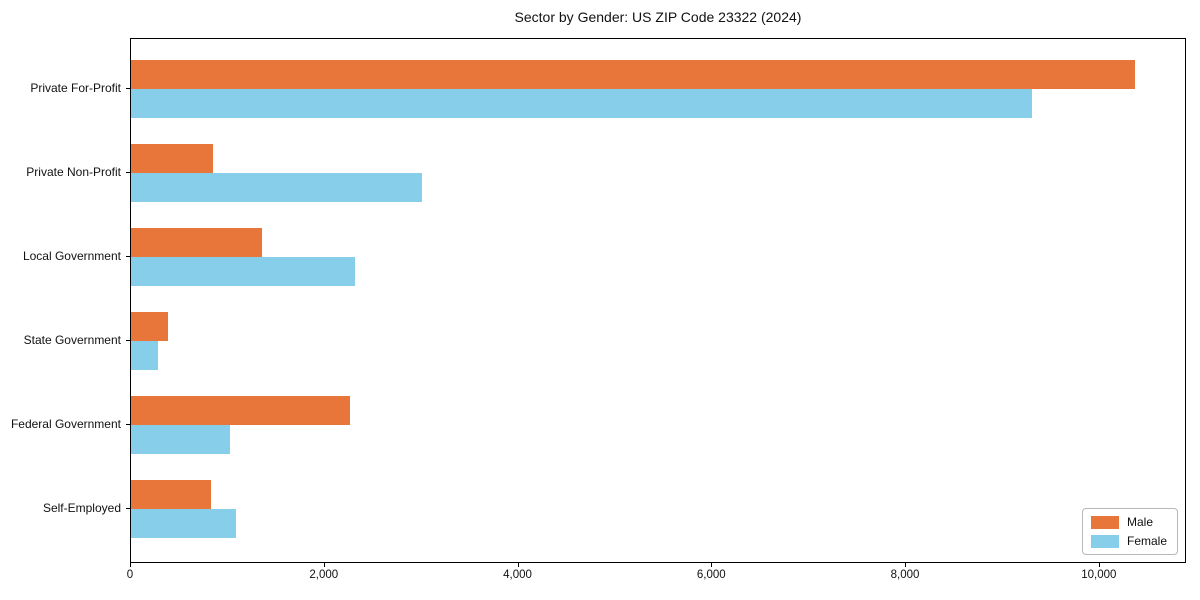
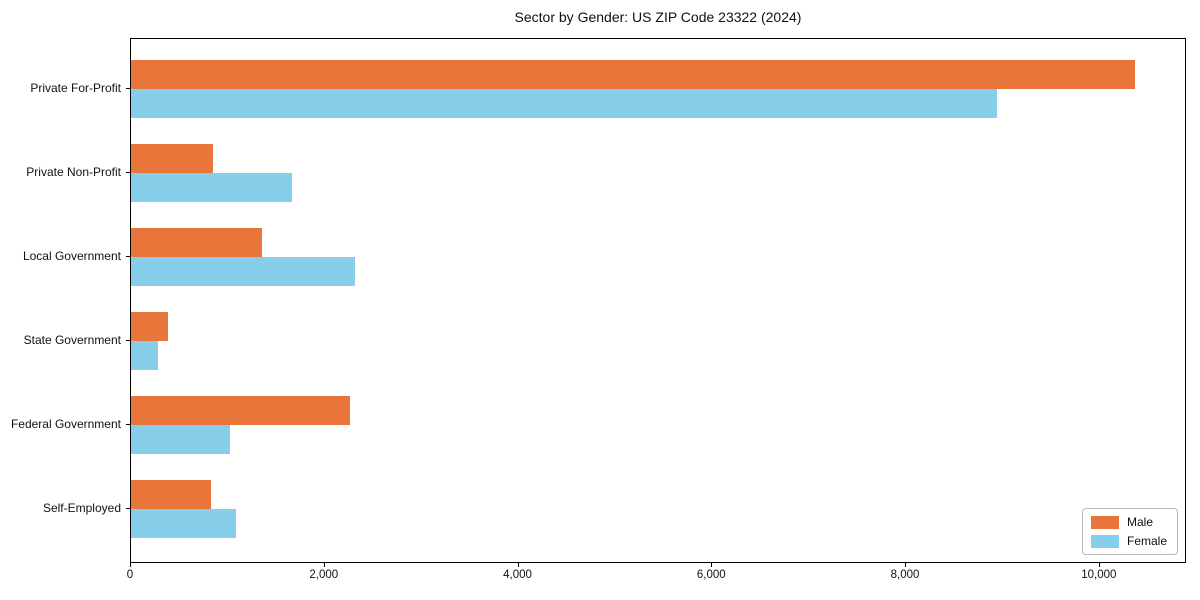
Female/Private For-Profit: 9300 -> 8900
Female/Private Non-Profit: 3000 -> 1700
